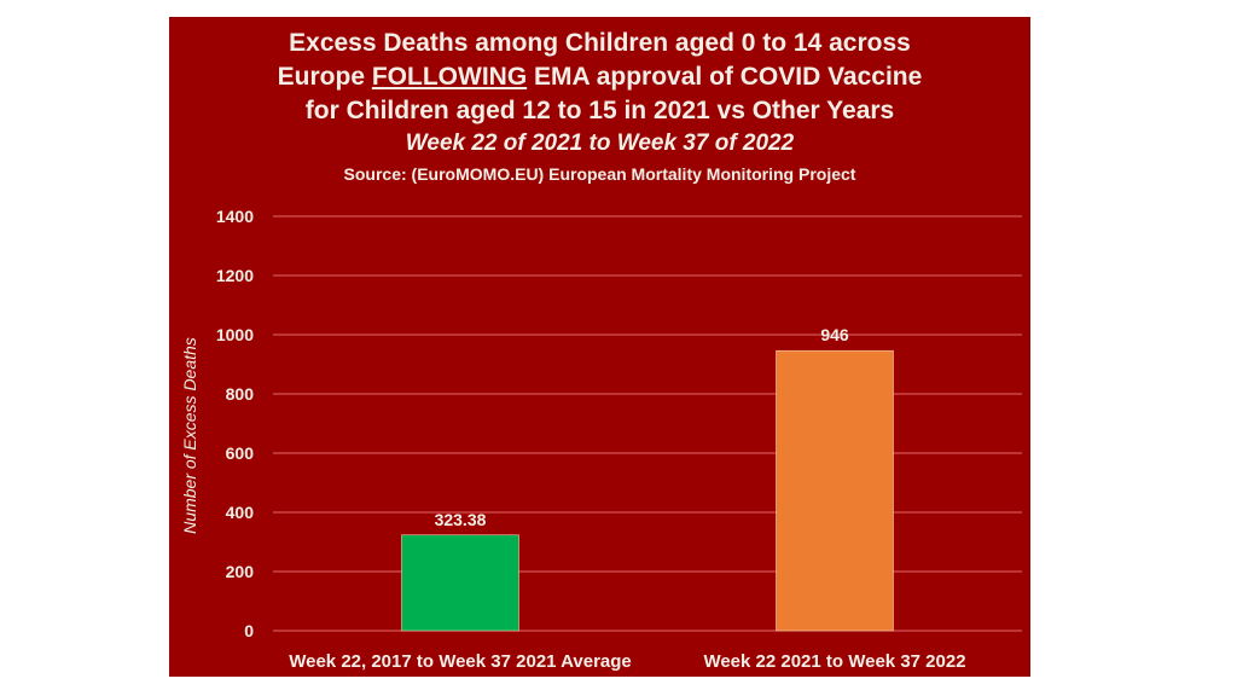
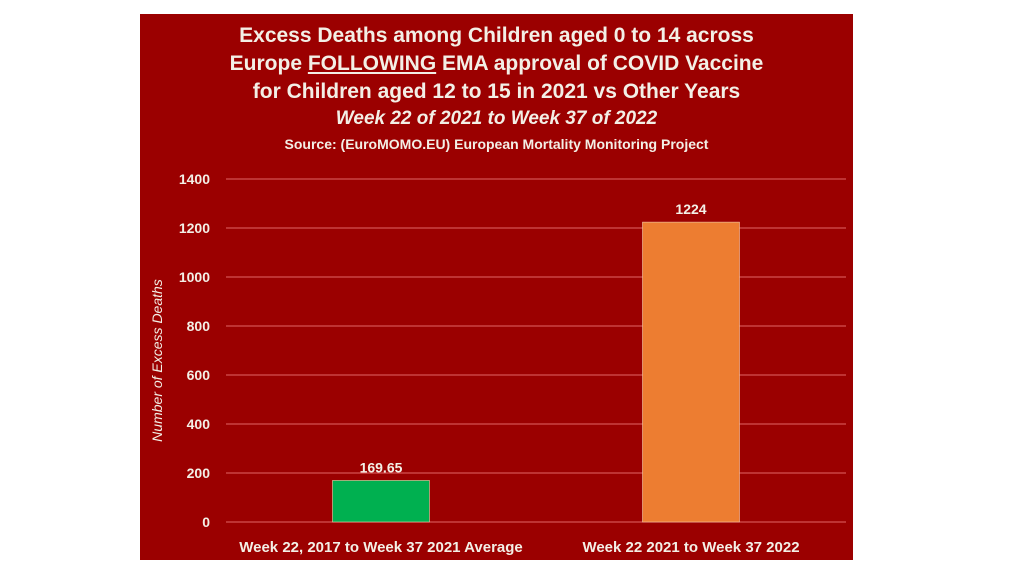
Week 22, 2017 to Week 37 2021 Average: 323.38 -> 169.65
Week 22 2021 to Week 37 2022: 946 -> 1224
